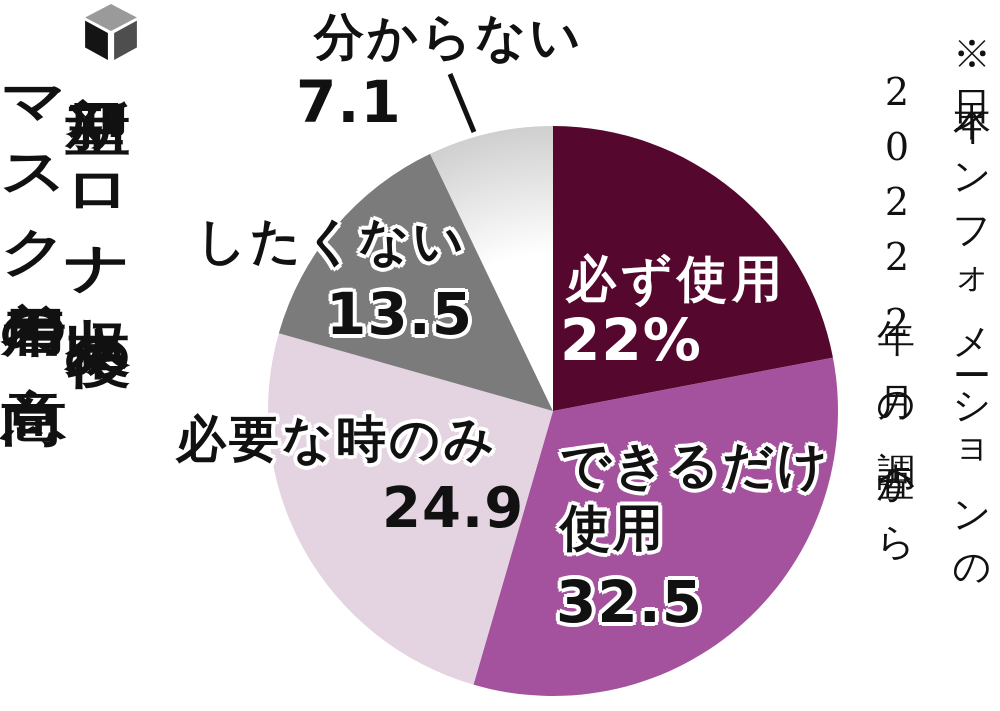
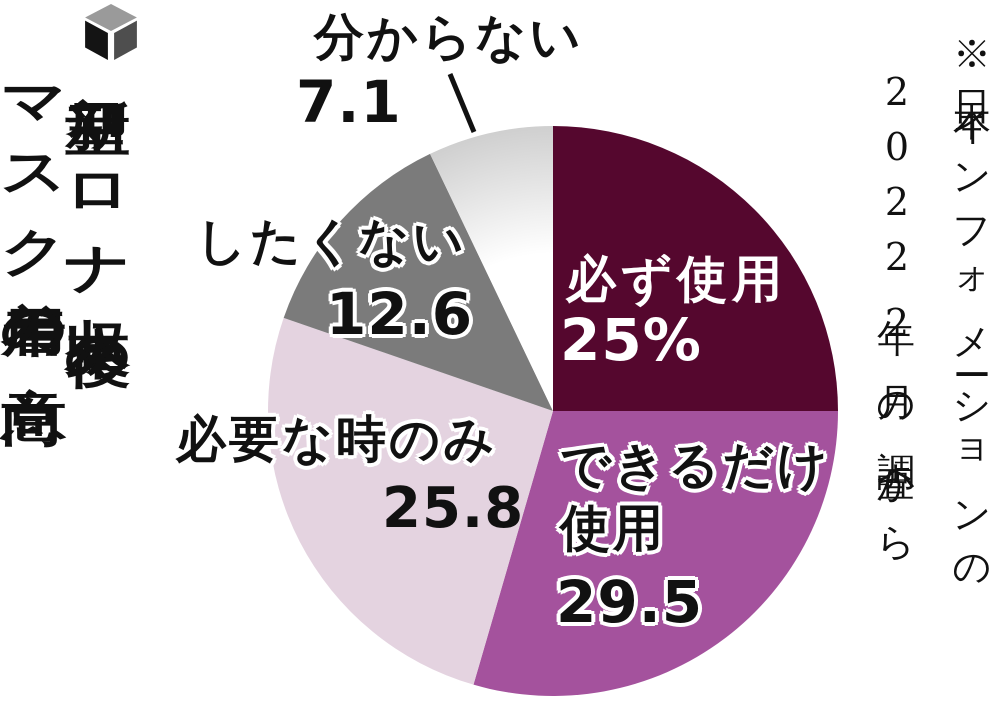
必ず使用: 22% -> 25%
できるだけ使用: 32.5 -> 29.5
必要な時のみ: 24.9 -> 25.8
したくない: 13.5 -> 12.6
